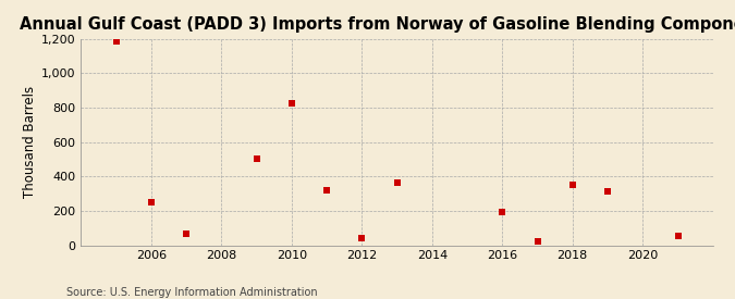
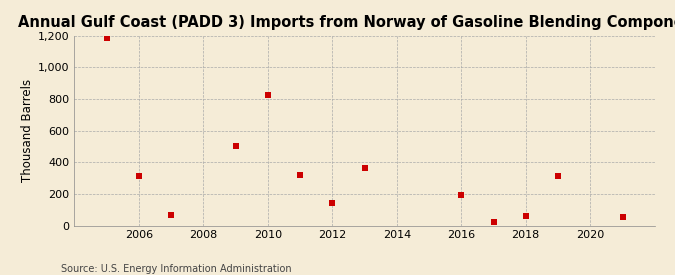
2006: 250 -> 310
2012: 40 -> 140
2018: 350 -> 60
